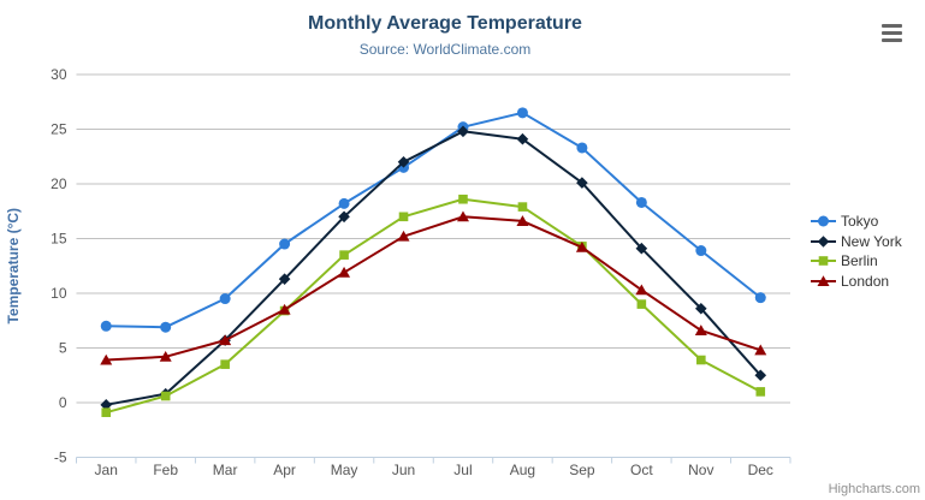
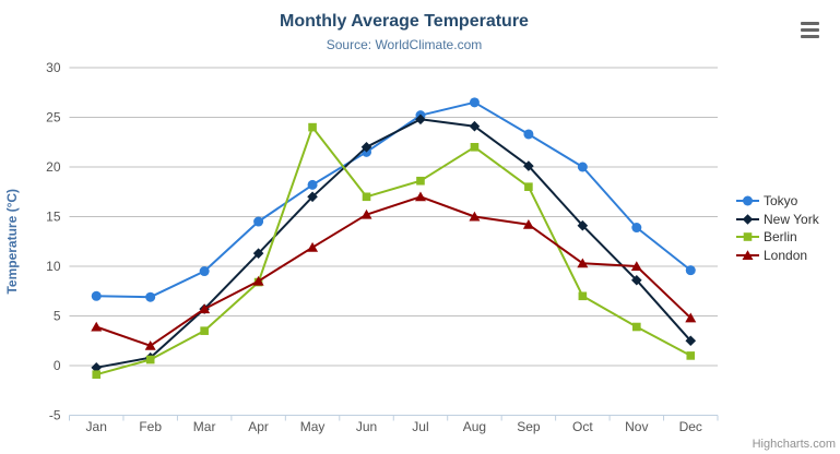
London/Feb: 4 -> 2
Berlin/May: 14 -> 24
Berlin/Aug: 18 -> 22
London/Aug: 17 -> 15
Berlin/Sep: 14 -> 18
Tokyo/Oct: 18 -> 20
Berlin/Oct: 9 -> 7
London/Nov: 7 -> 10
